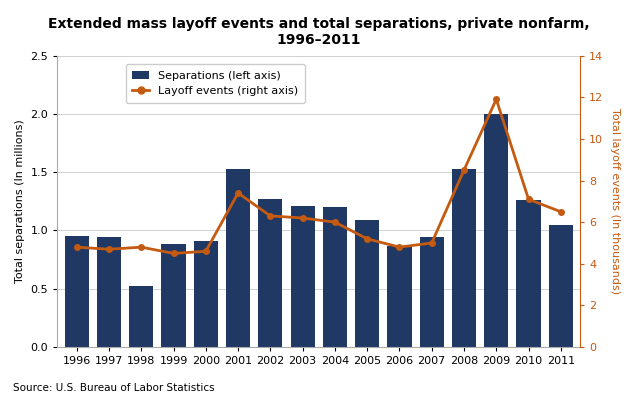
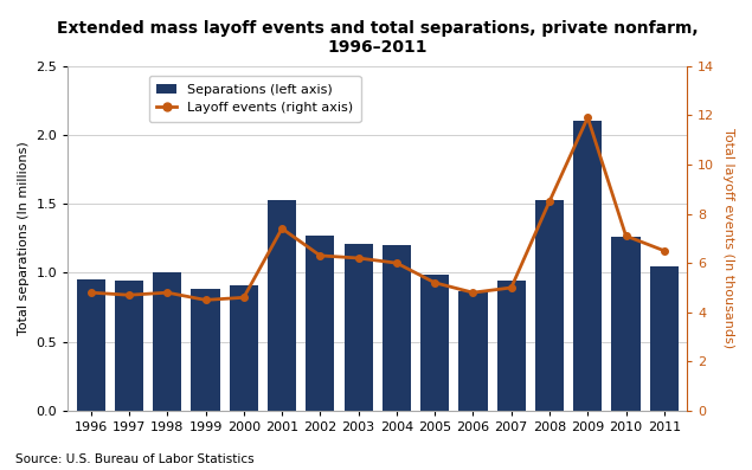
Separations (left axis)/1998: 0.52 -> 1.00
Separations (left axis)/2005: 1.09 -> 0.99
Separations (left axis)/2009: 2.00 -> 2.10
